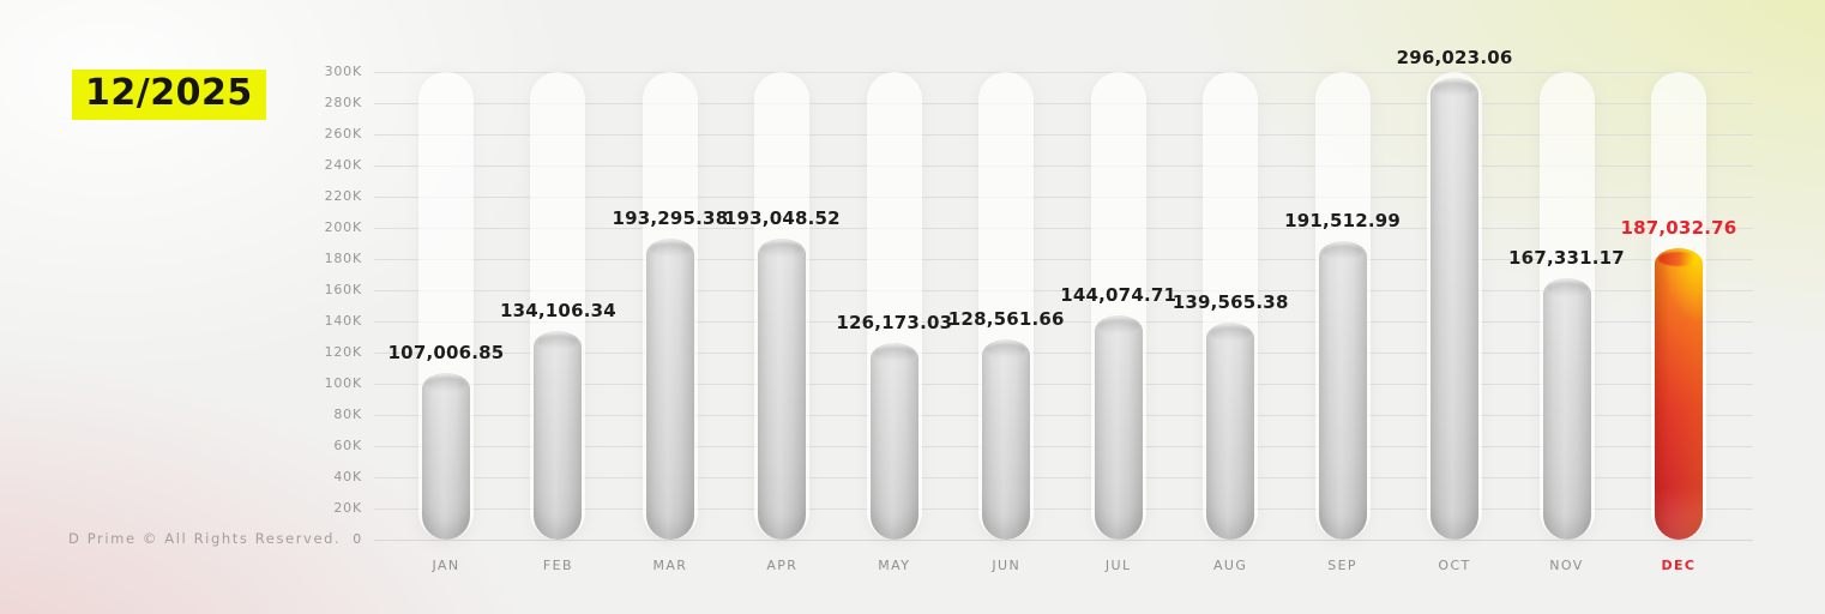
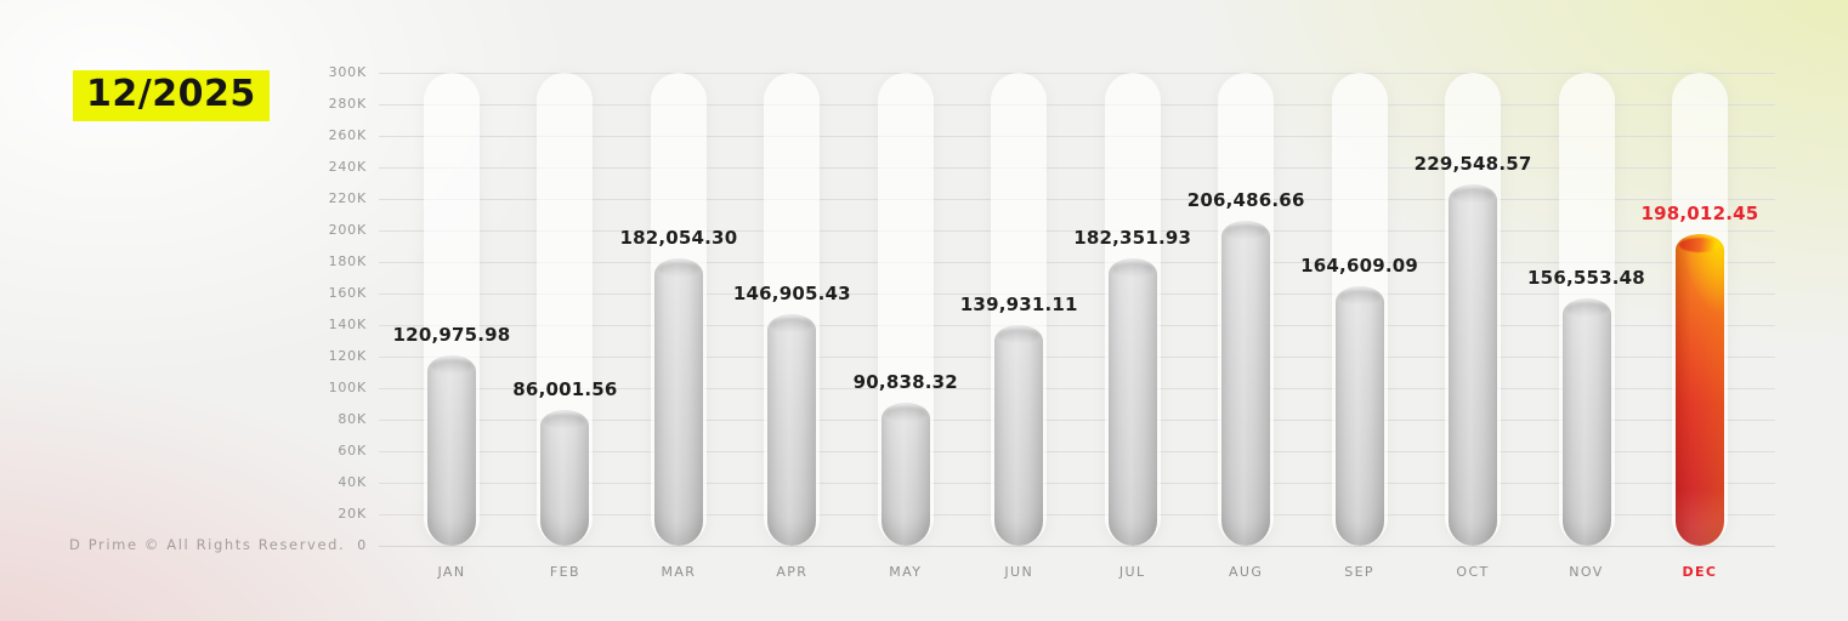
JAN: 107,006.85 -> 120,975.98
FEB: 134,106.34 -> 86,001.56
MAR: 193,295.38 -> 182,054.30
APR: 193,048.52 -> 146,905.43
MAY: 126,173.03 -> 90,838.32
JUN: 128,561.66 -> 139,931.11
JUL: 144,074.71 -> 182,351.93
AUG: 139,565.38 -> 206,486.66
SEP: 191,512.99 -> 164,609.09
OCT: 296,023.06 -> 229,548.57
NOV: 167,331.17 -> 156,553.48
DEC: 187,032.76 -> 198,012.45
